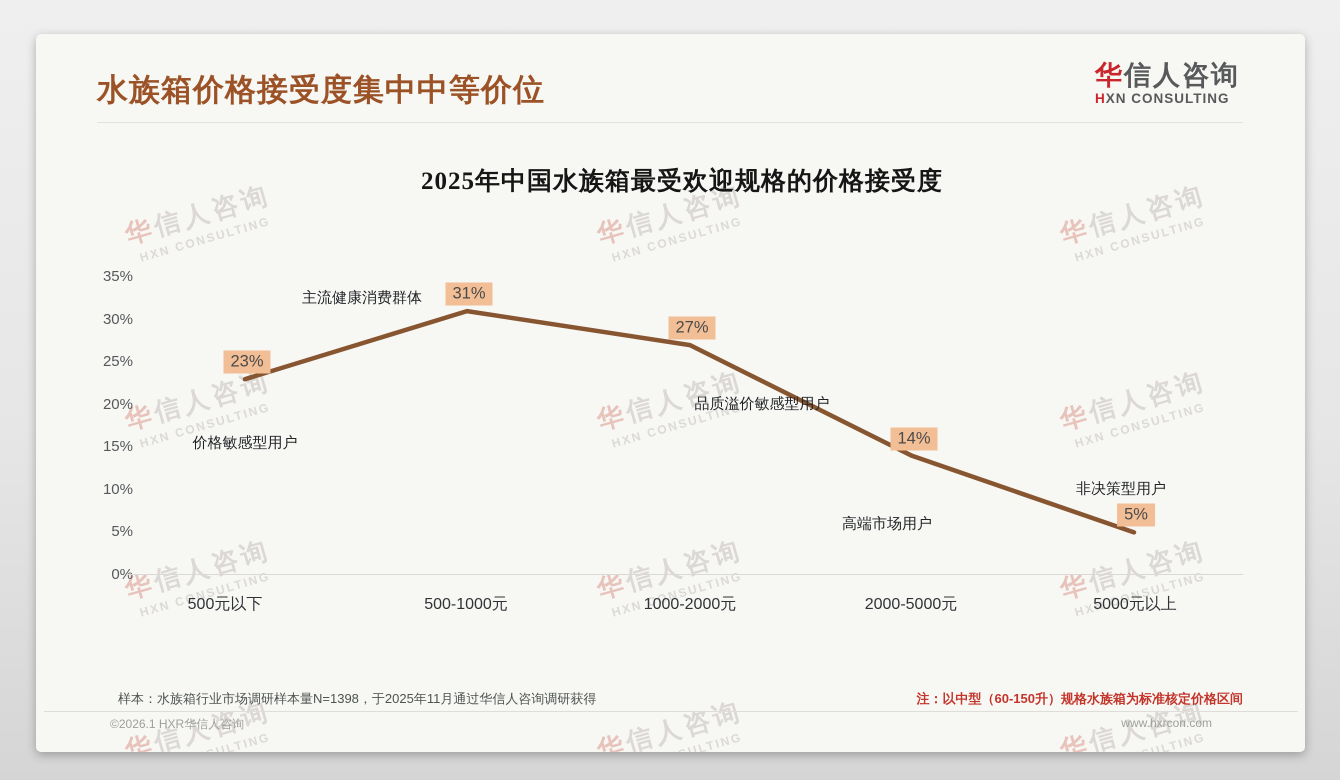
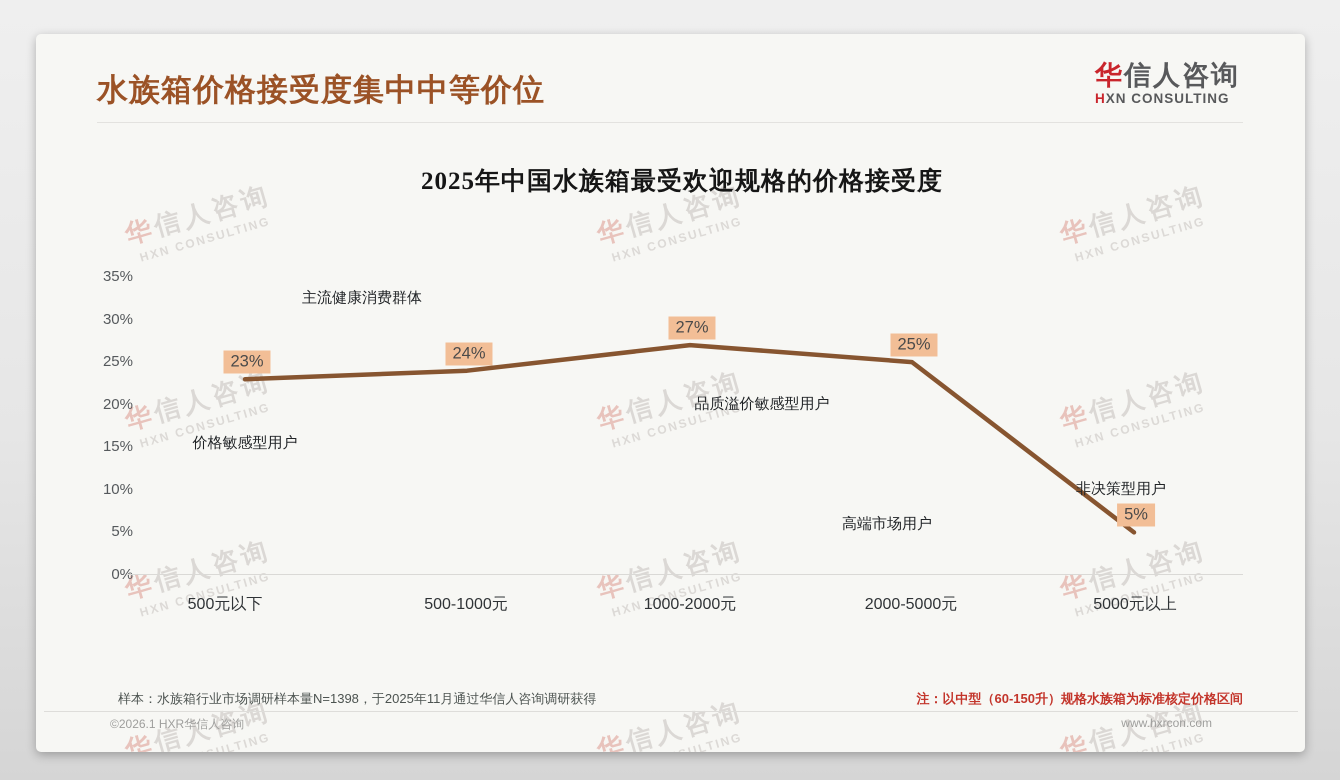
500-1000元: 31% -> 24%
2000-5000元: 14% -> 25%
